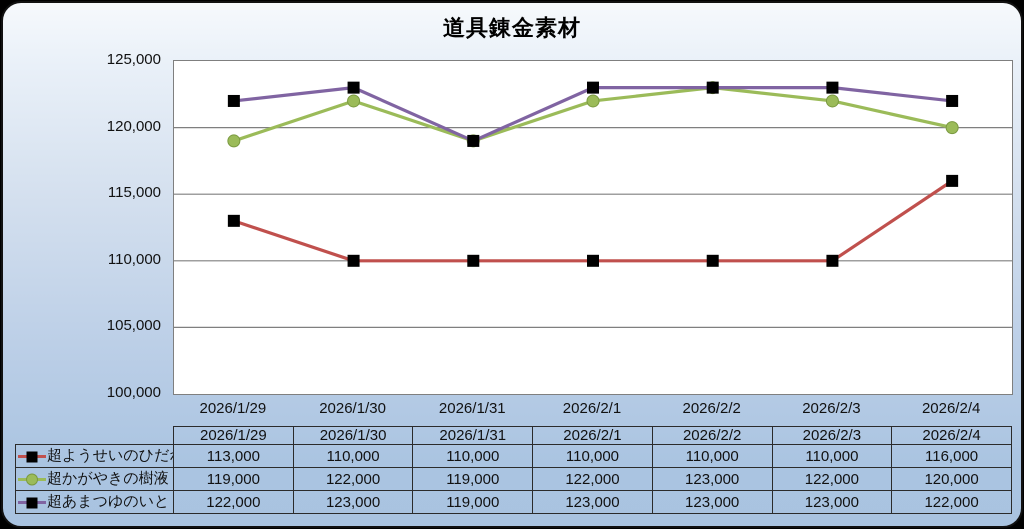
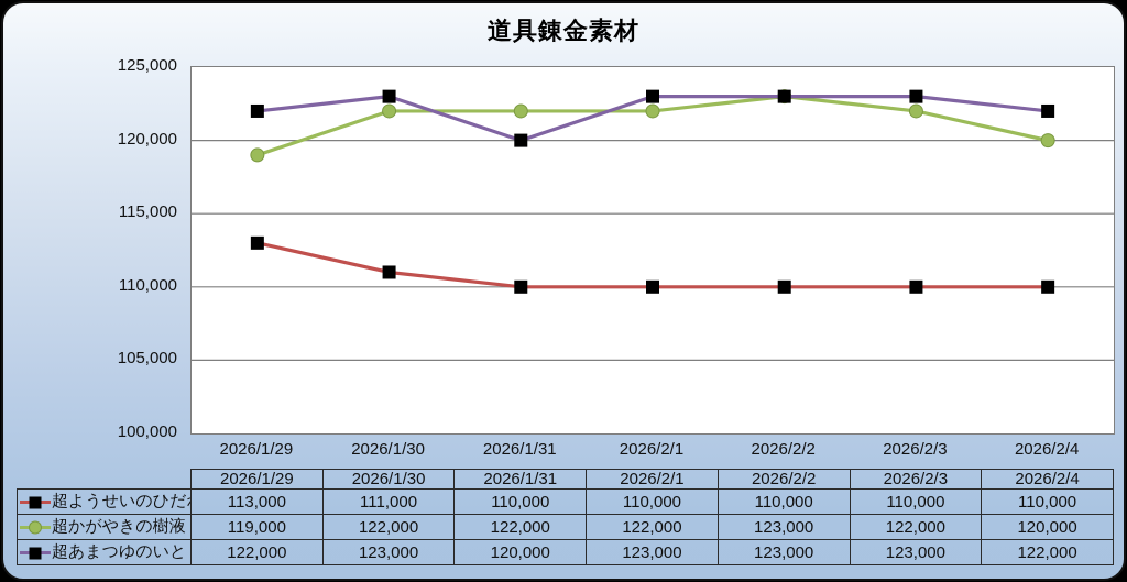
超ようせいのひだね/2026/1/30: 110,000 -> 111,000
超かがやきの樹液/2026/1/31: 119,000 -> 122,000
超あまつゆのいと/2026/1/31: 119,000 -> 120,000
超ようせいのひだね/2026/2/4: 116,000 -> 110,000
